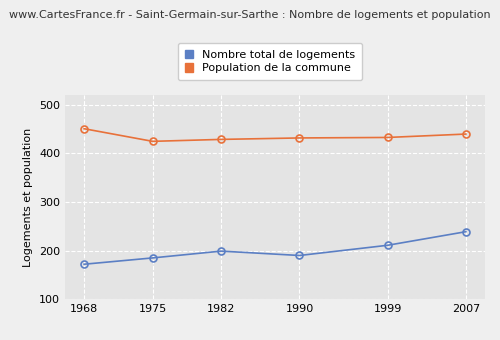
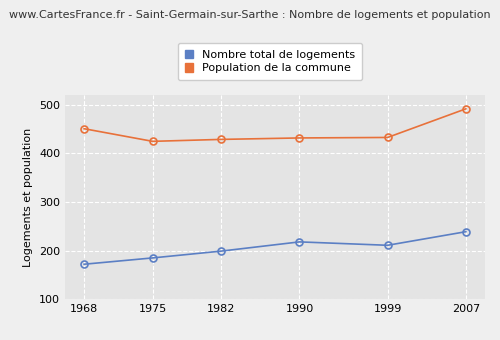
Nombre total de logements/1990: 190 -> 218
Population de la commune/2007: 440 -> 492
